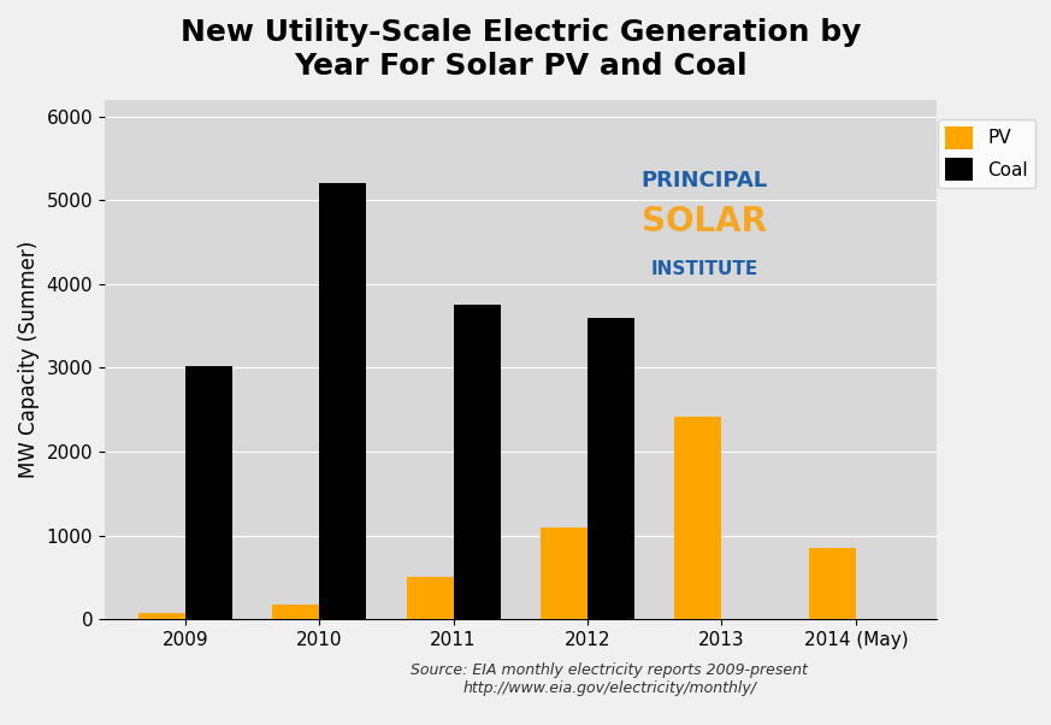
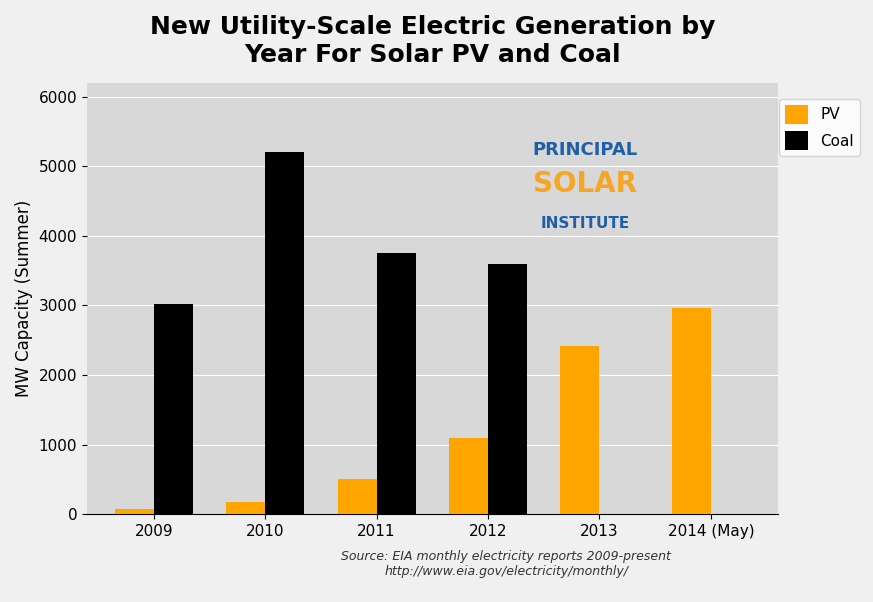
PV/2014 (May): 850 -> 2960
